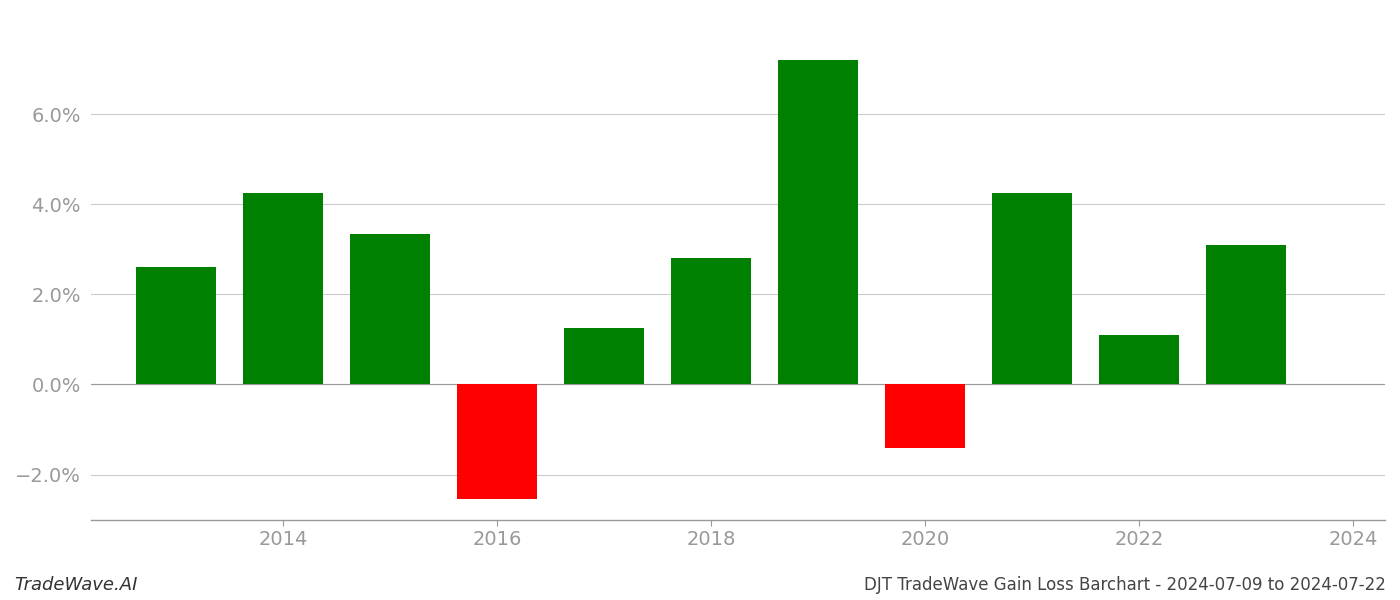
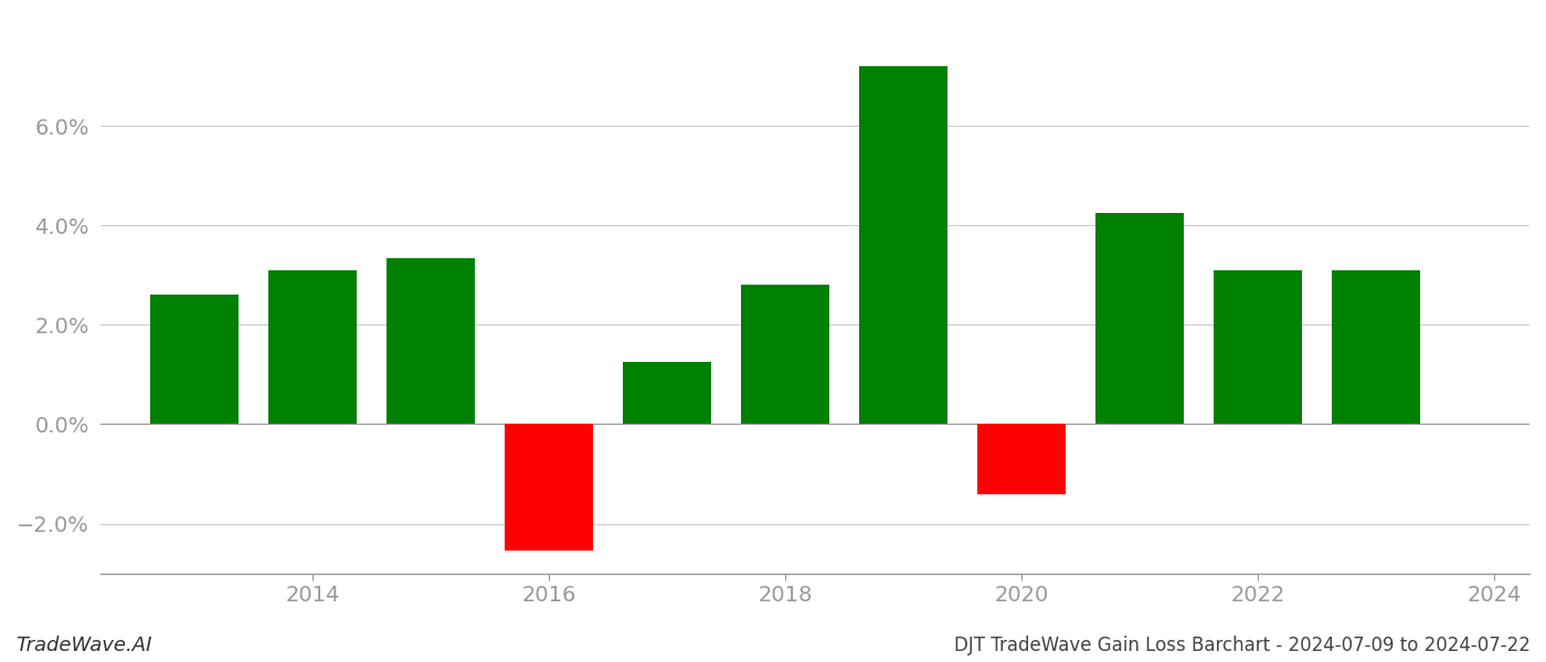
2014: 4.25% -> 3.10%
2022: 1.10% -> 3.10%
